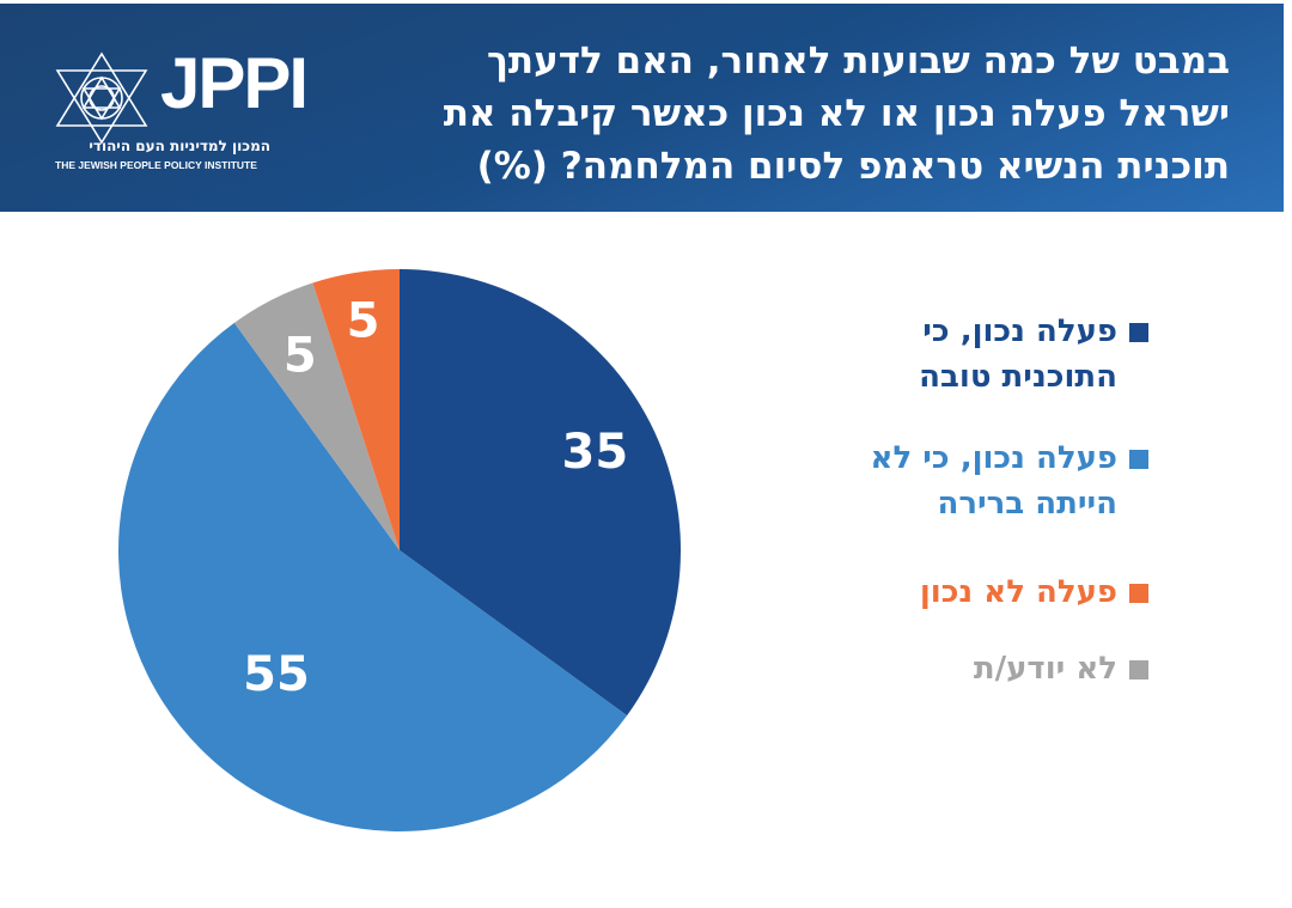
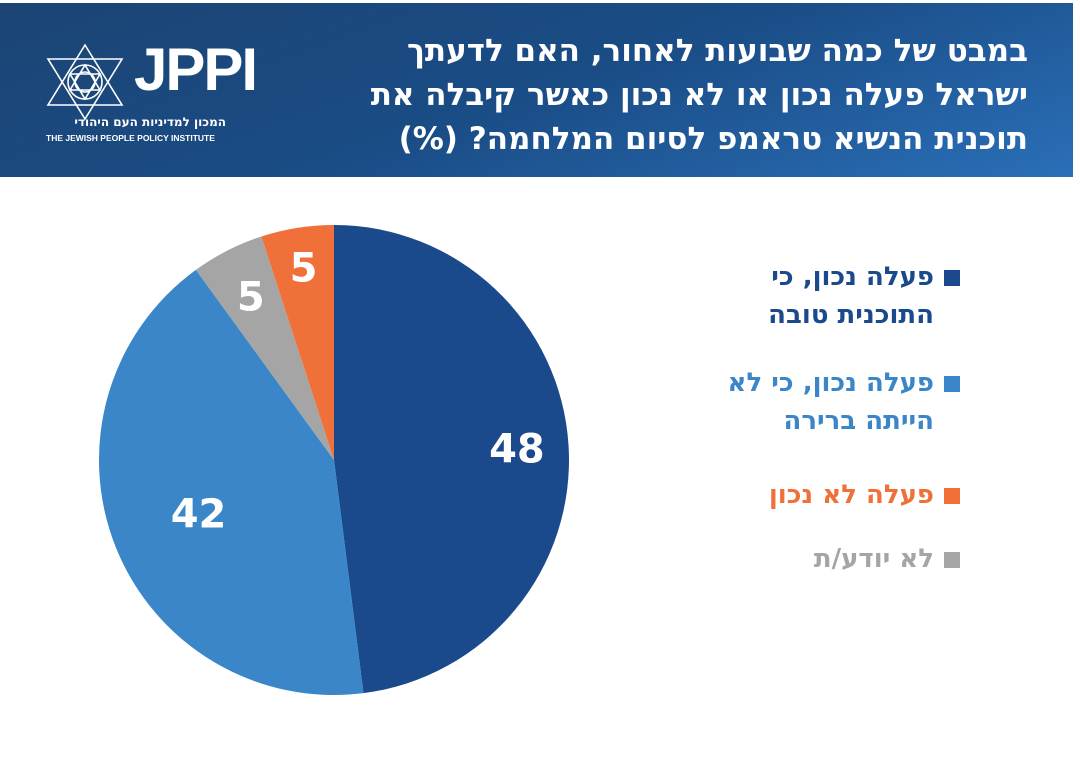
פעלה נכון, כי התוכנית טובה: 35 -> 48
פעלה נכון, כי לא הייתה ברירה: 55 -> 42
